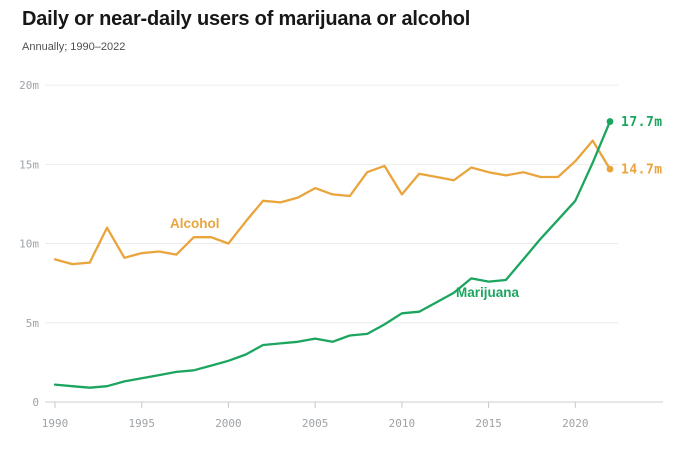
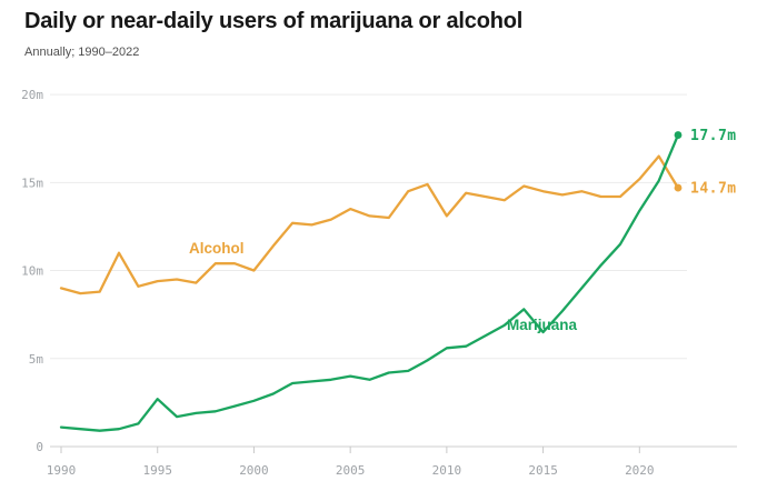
Marijuana/1995: 1.5m -> 2.7m
Marijuana/2015: 7.6m -> 6.5m
Marijuana/2020: 12.7m -> 13.4m
